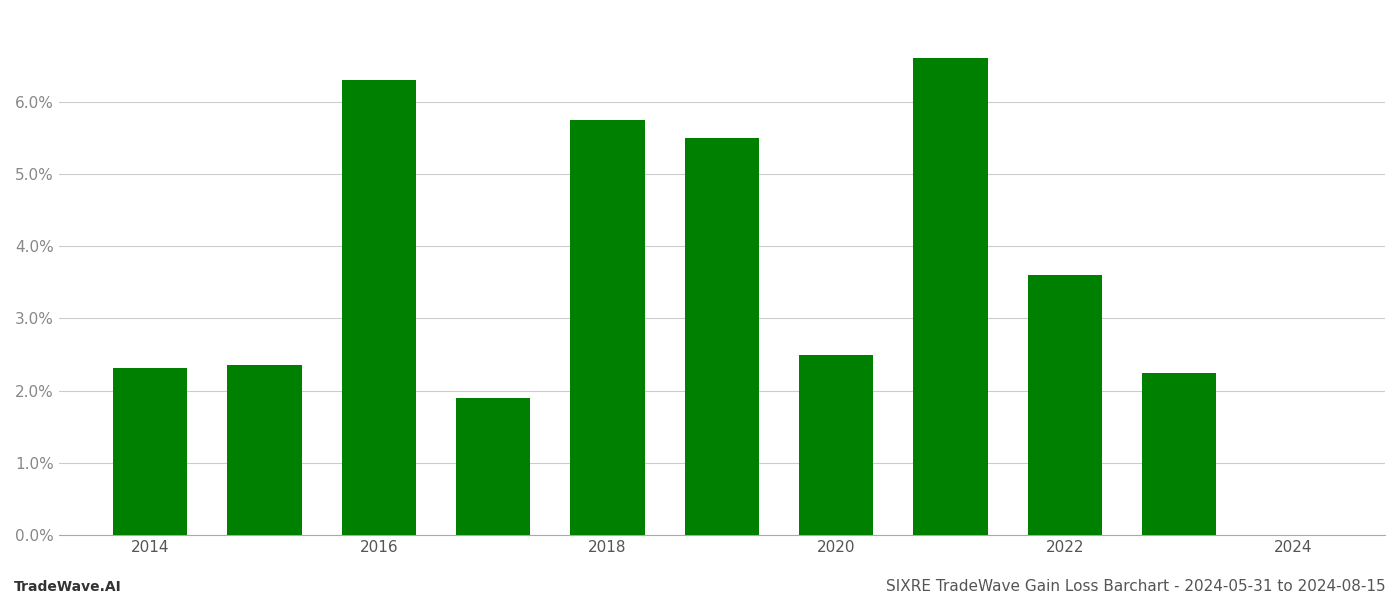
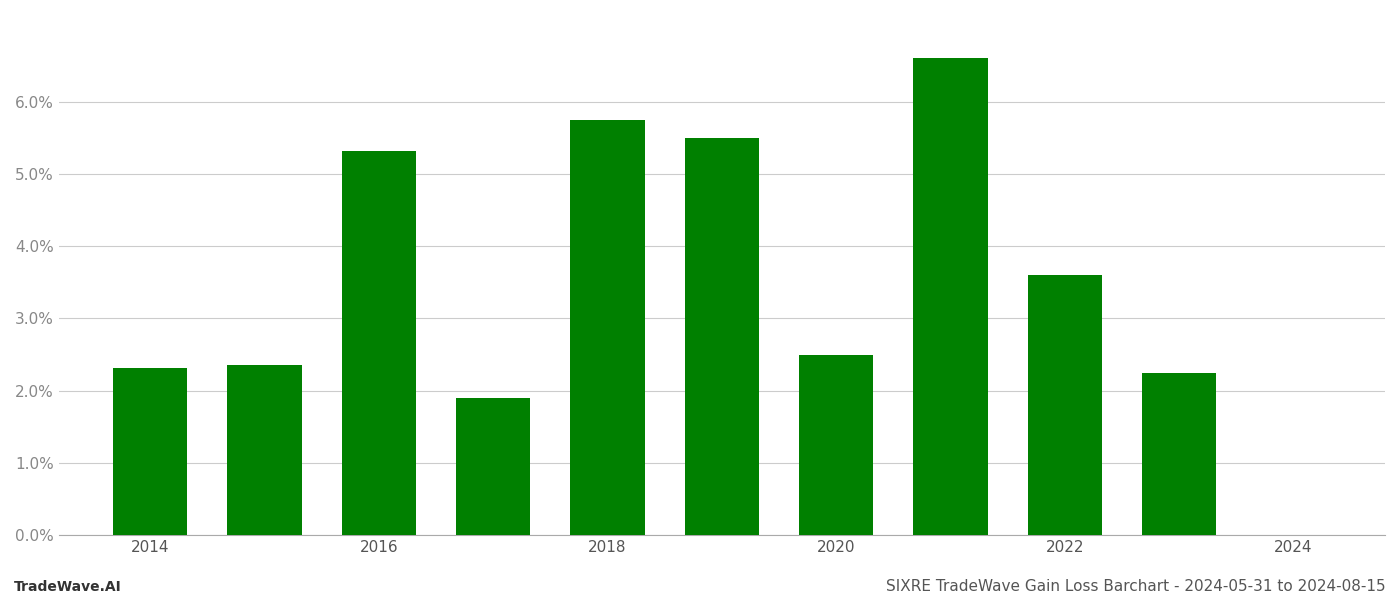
2016: 6.30% -> 5.32%
